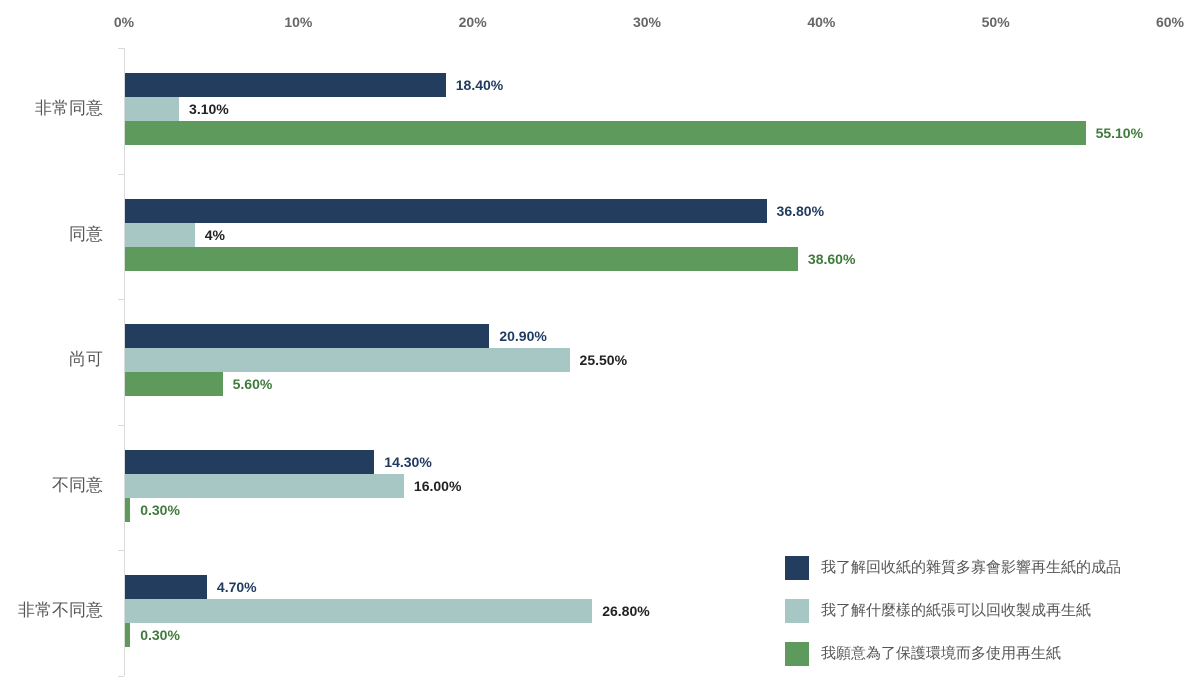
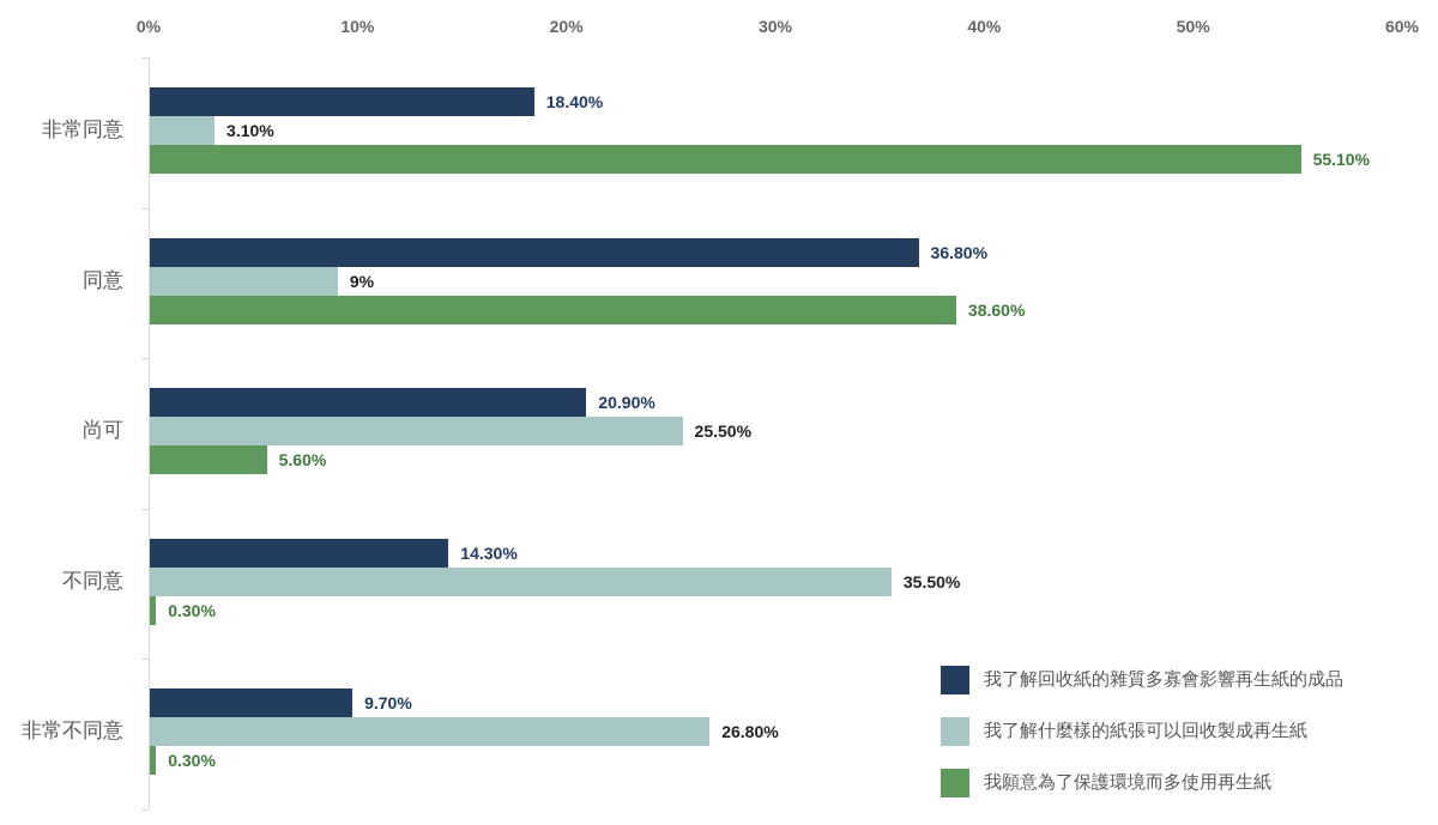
我了解什麼樣的紙張可以回收製成再生紙/同意: 4% -> 9%
我了解什麼樣的紙張可以回收製成再生紙/不同意: 16.00% -> 35.50%
我了解回收紙的雜質多寡會影響再生紙的成品/非常不同意: 4.70% -> 9.70%
